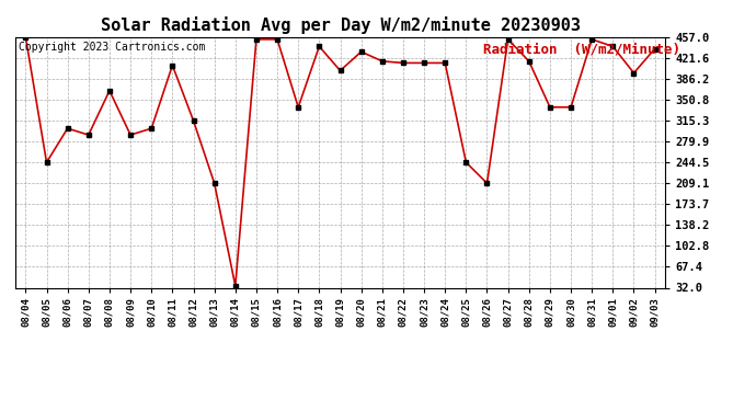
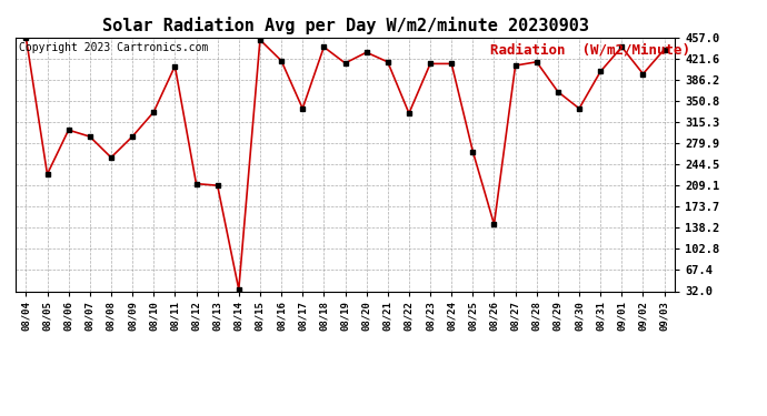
08/05: 244 -> 228
08/08: 366 -> 256
08/10: 302 -> 332
08/12: 315 -> 212
08/16: 453 -> 418
08/19: 400 -> 414
08/22: 413 -> 330
08/25: 244 -> 266
08/26: 209 -> 144
08/27: 453 -> 410
08/29: 338 -> 366
08/31: 453 -> 400
